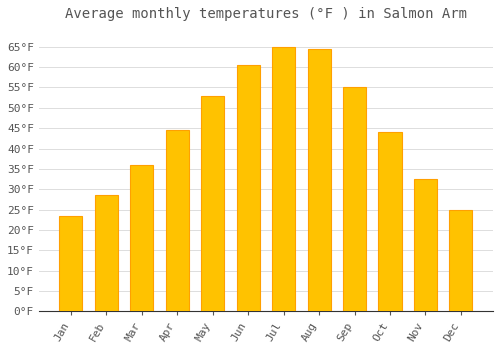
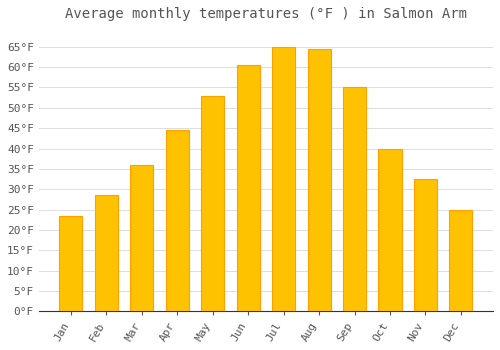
Oct: 44.0°F -> 40.0°F
